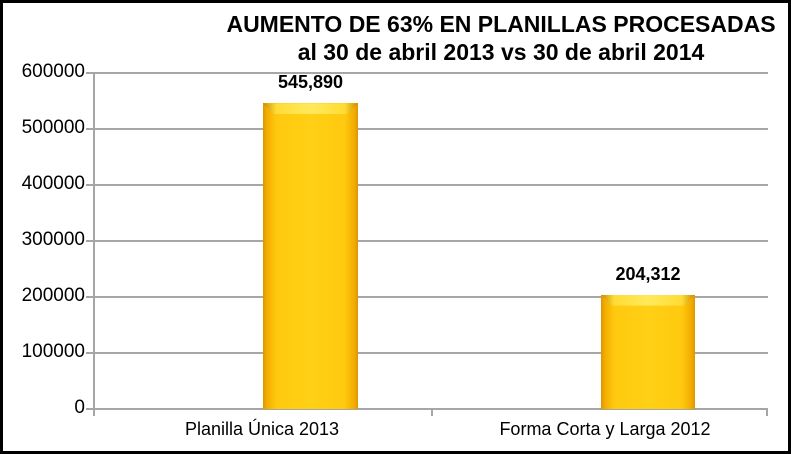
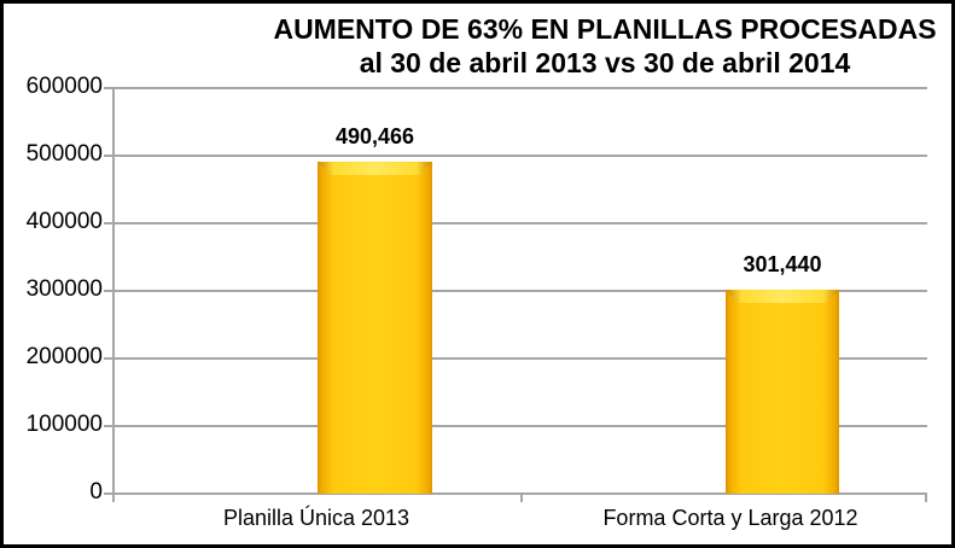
Planilla Única 2013: 545,890 -> 490,466
Forma Corta y Larga 2012: 204,312 -> 301,440
